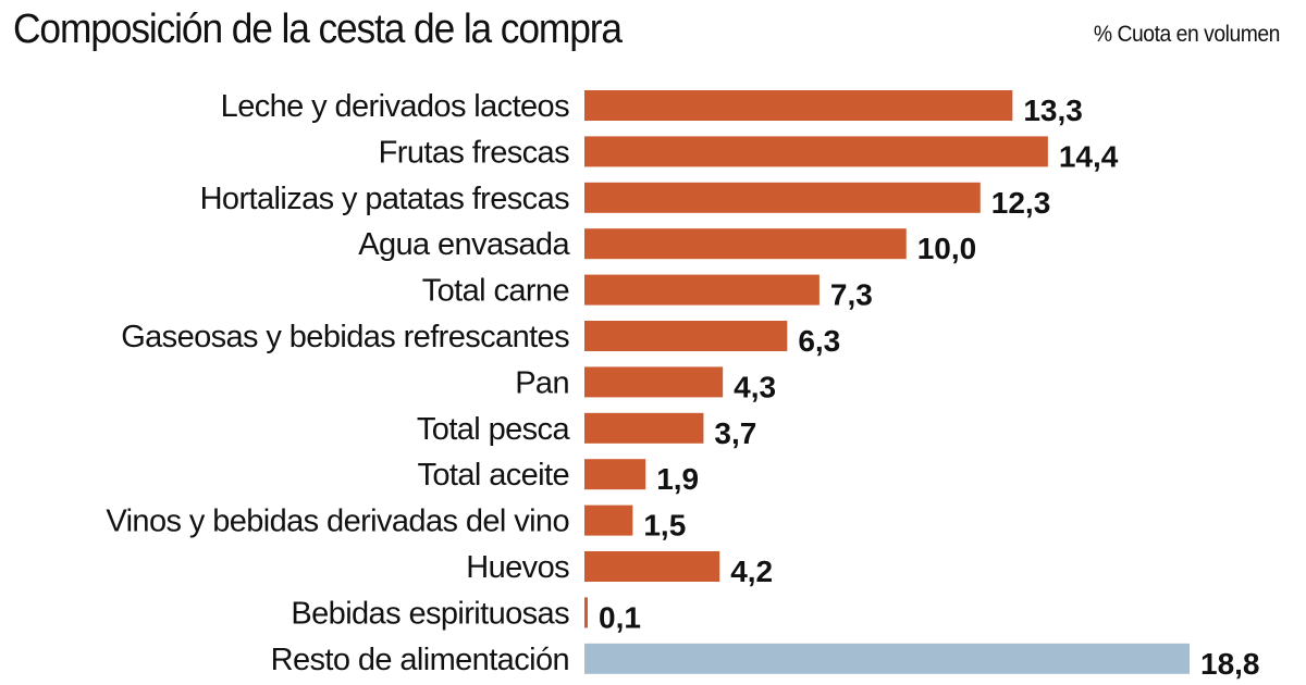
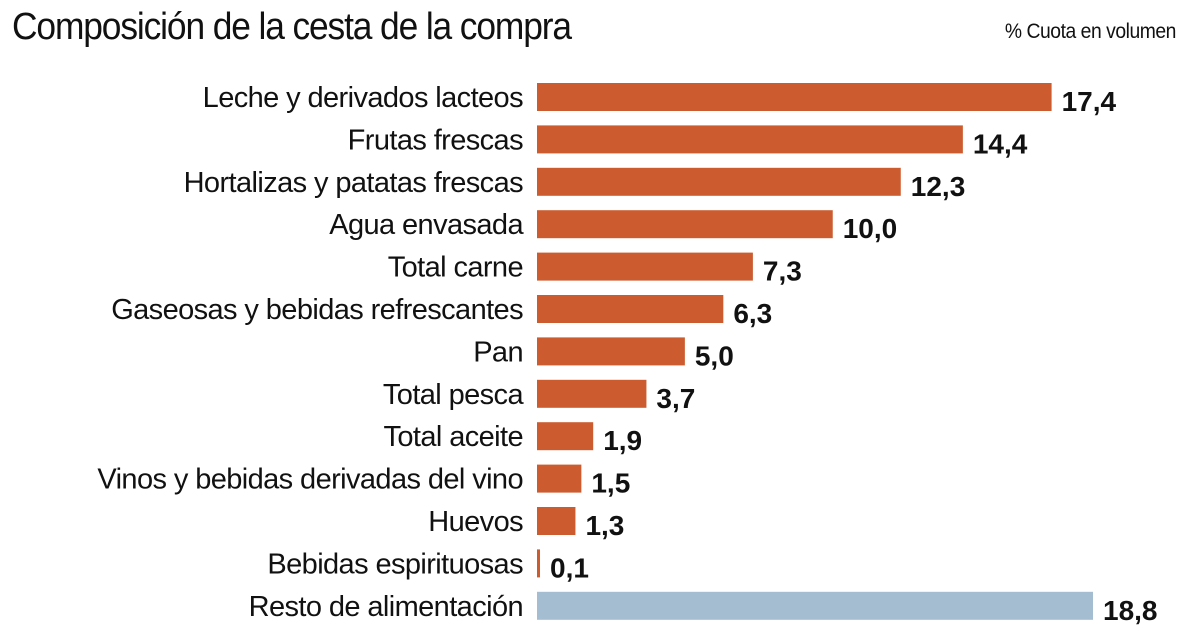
Leche y derivados lacteos: 13,3 -> 17,4
Pan: 4,3 -> 5,0
Huevos: 4,2 -> 1,3
